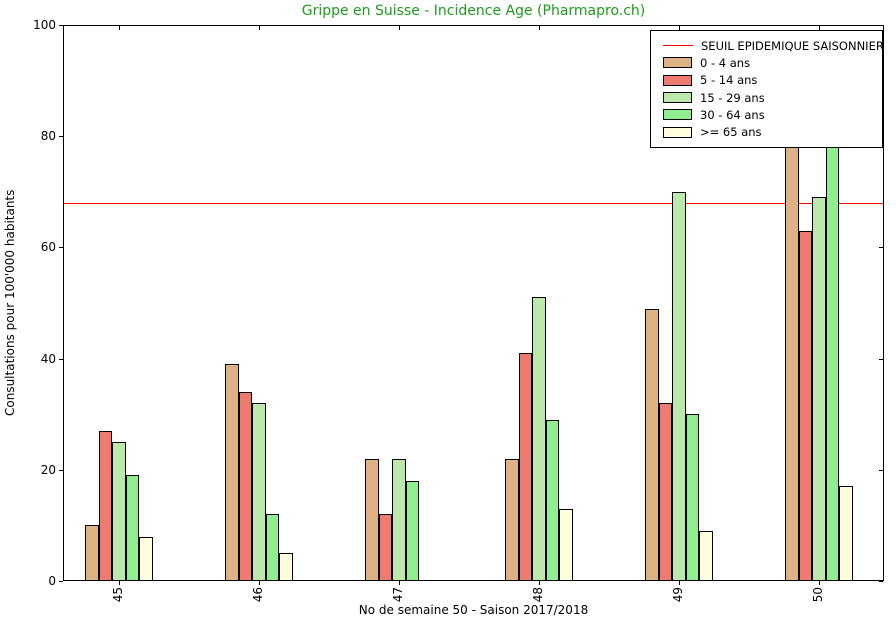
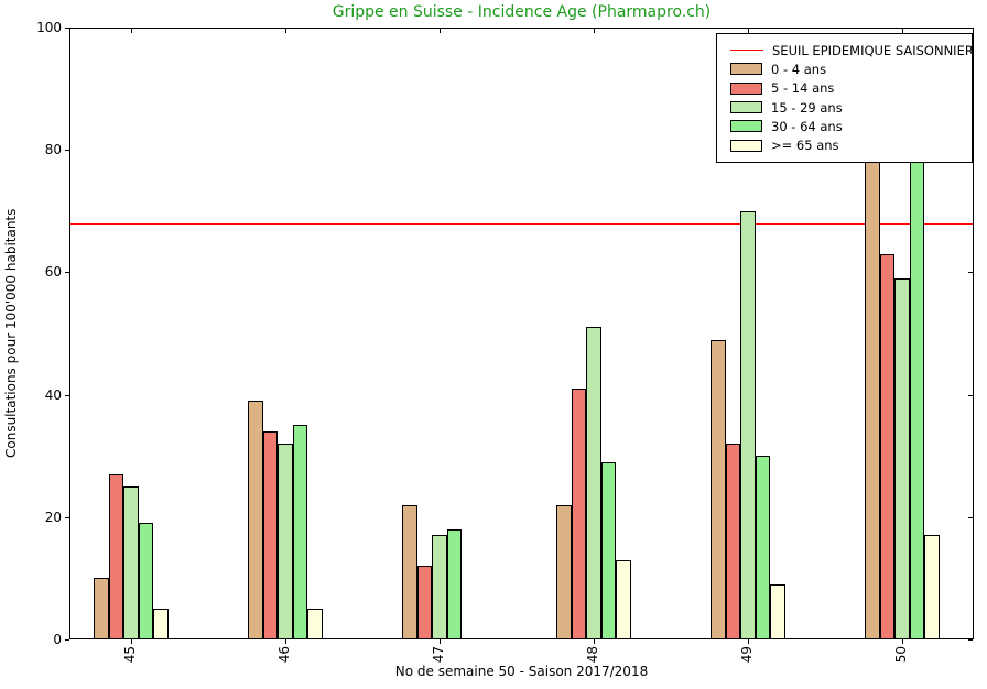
>= 65 ans/45: 8 -> 5
30 - 64 ans/46: 12 -> 35
15 - 29 ans/47: 22 -> 17
15 - 29 ans/50: 69 -> 59
